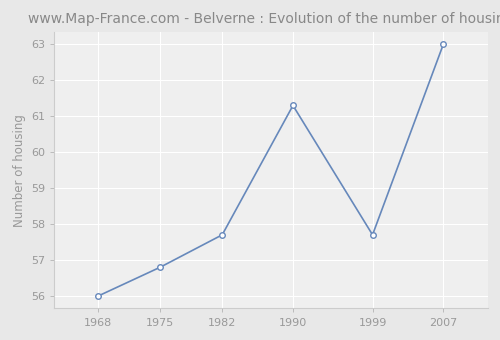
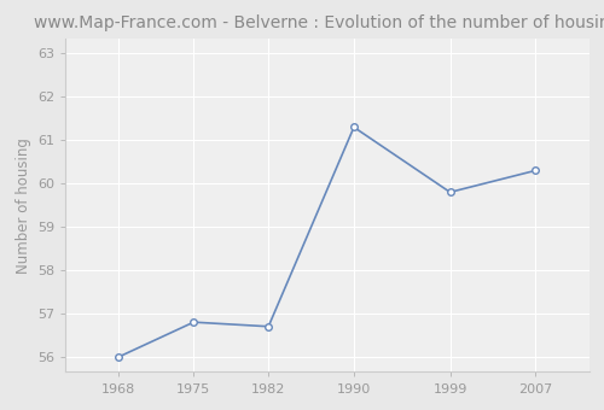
1982: 57.7 -> 56.7
1999: 57.7 -> 59.8
2007: 63.0 -> 60.3
